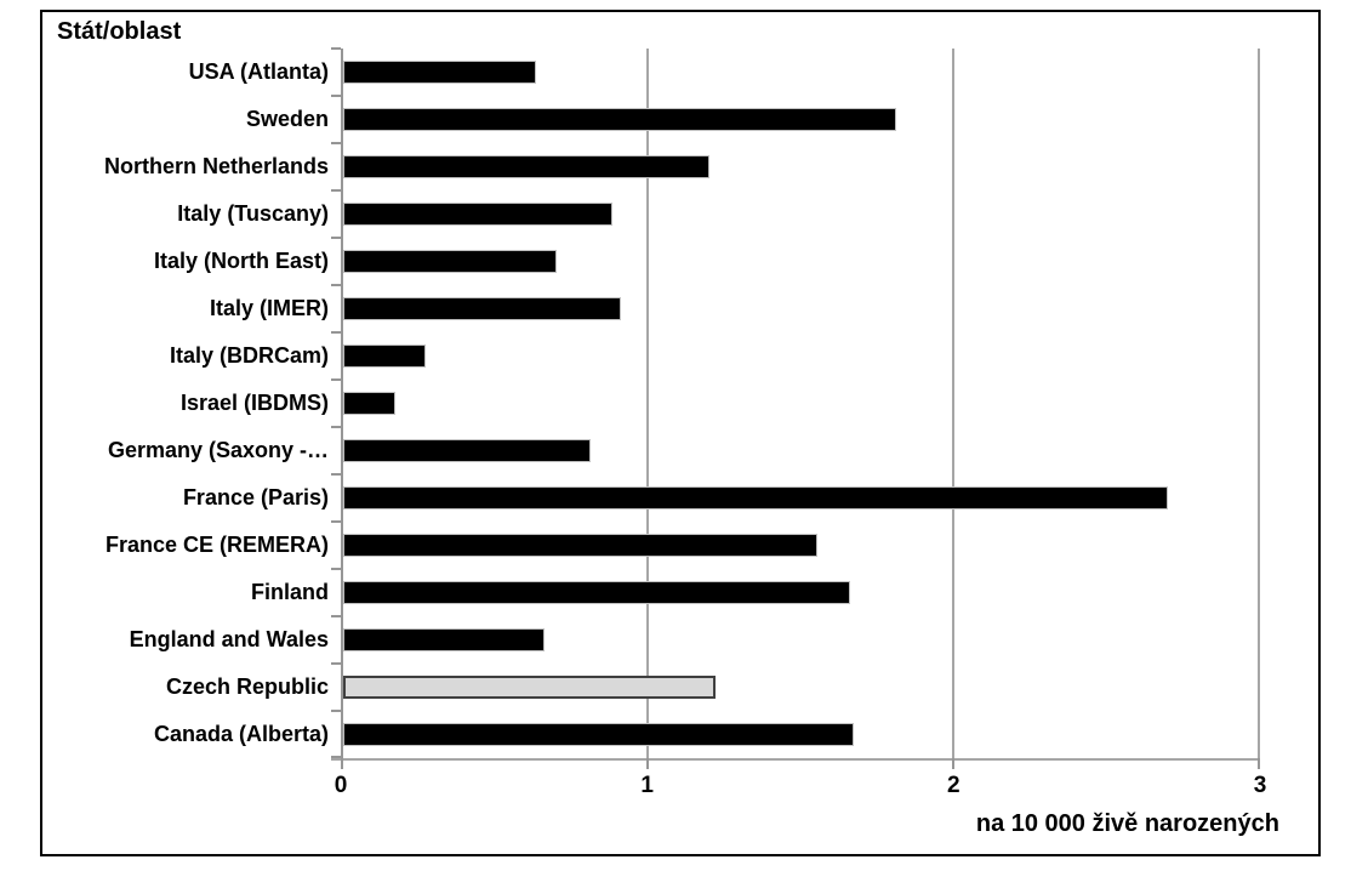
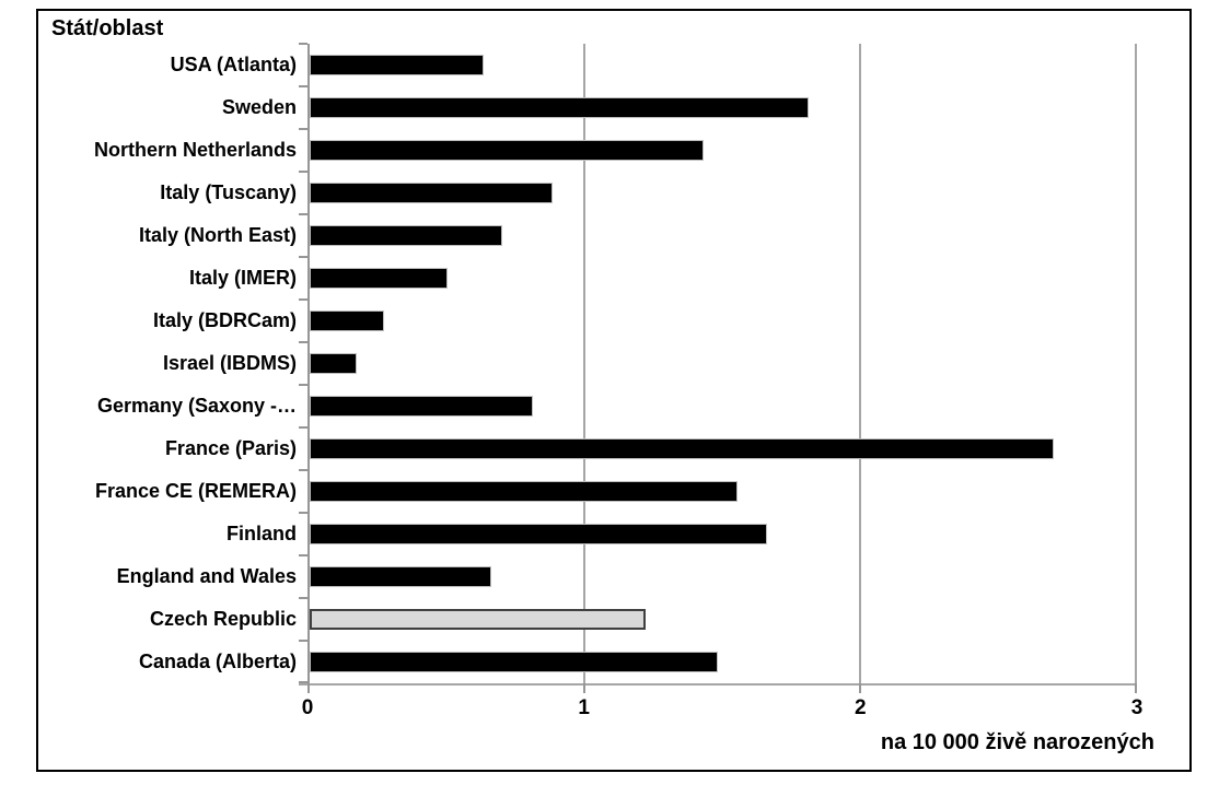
Northern Netherlands: 1.20 -> 1.43
Italy (IMER): 0.91 -> 0.50
Canada (Alberta): 1.67 -> 1.48
